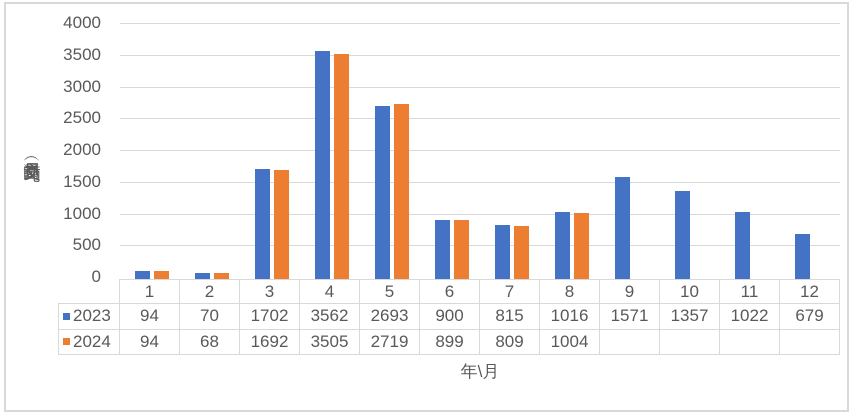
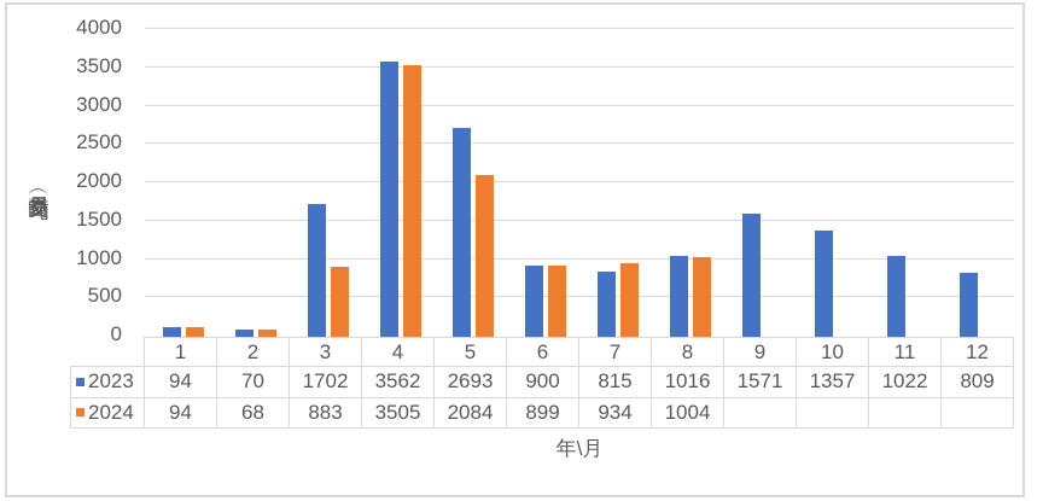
2024/3: 1692 -> 883
2024/5: 2719 -> 2084
2024/7: 809 -> 934
2023/12: 679 -> 809
